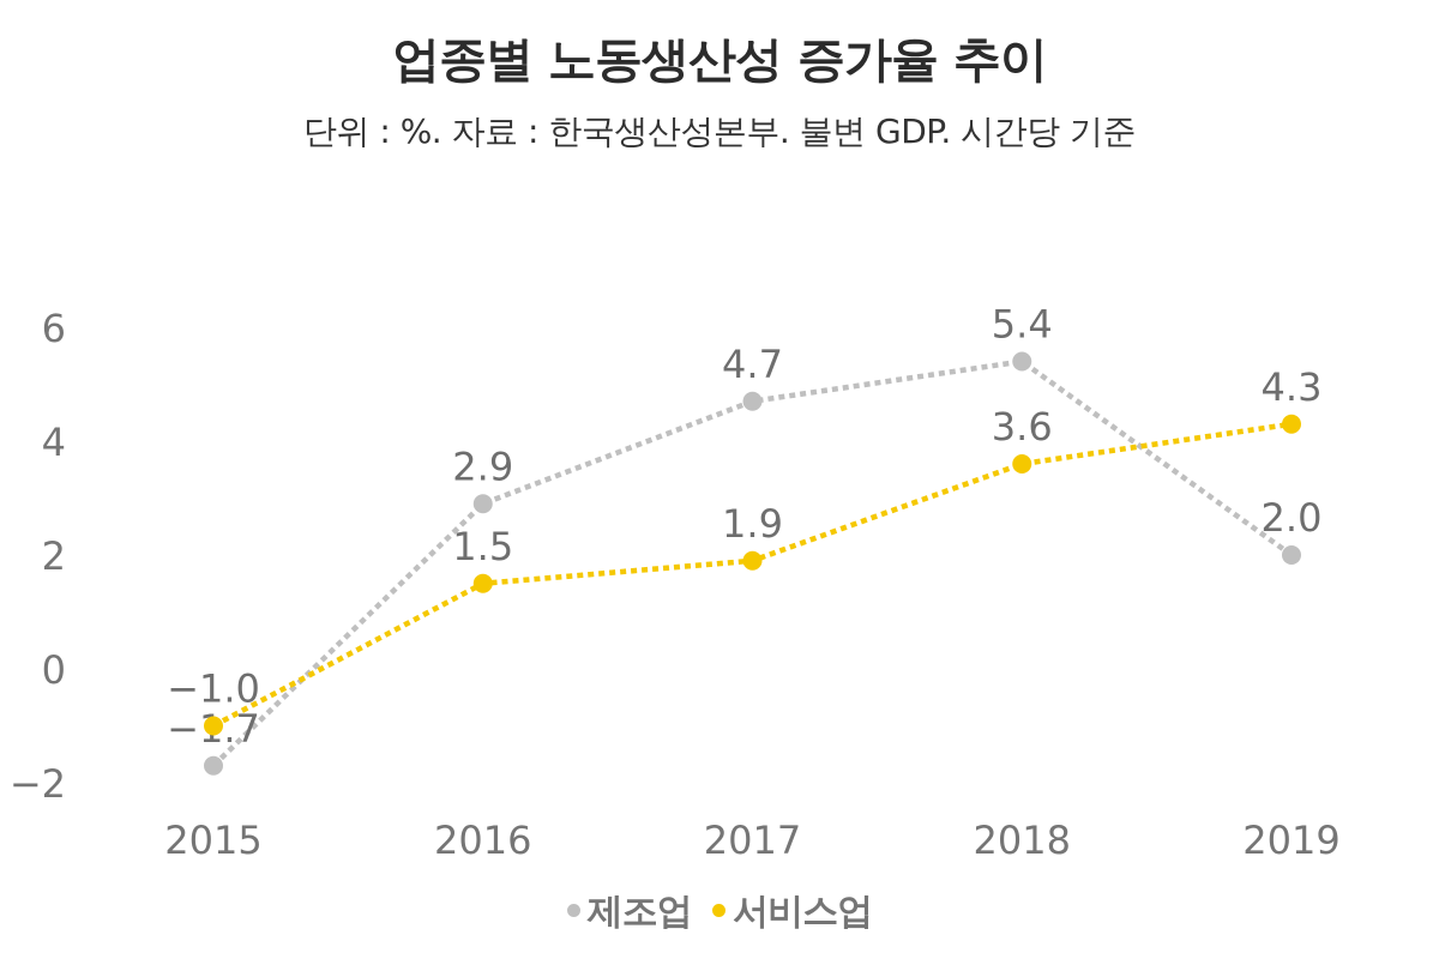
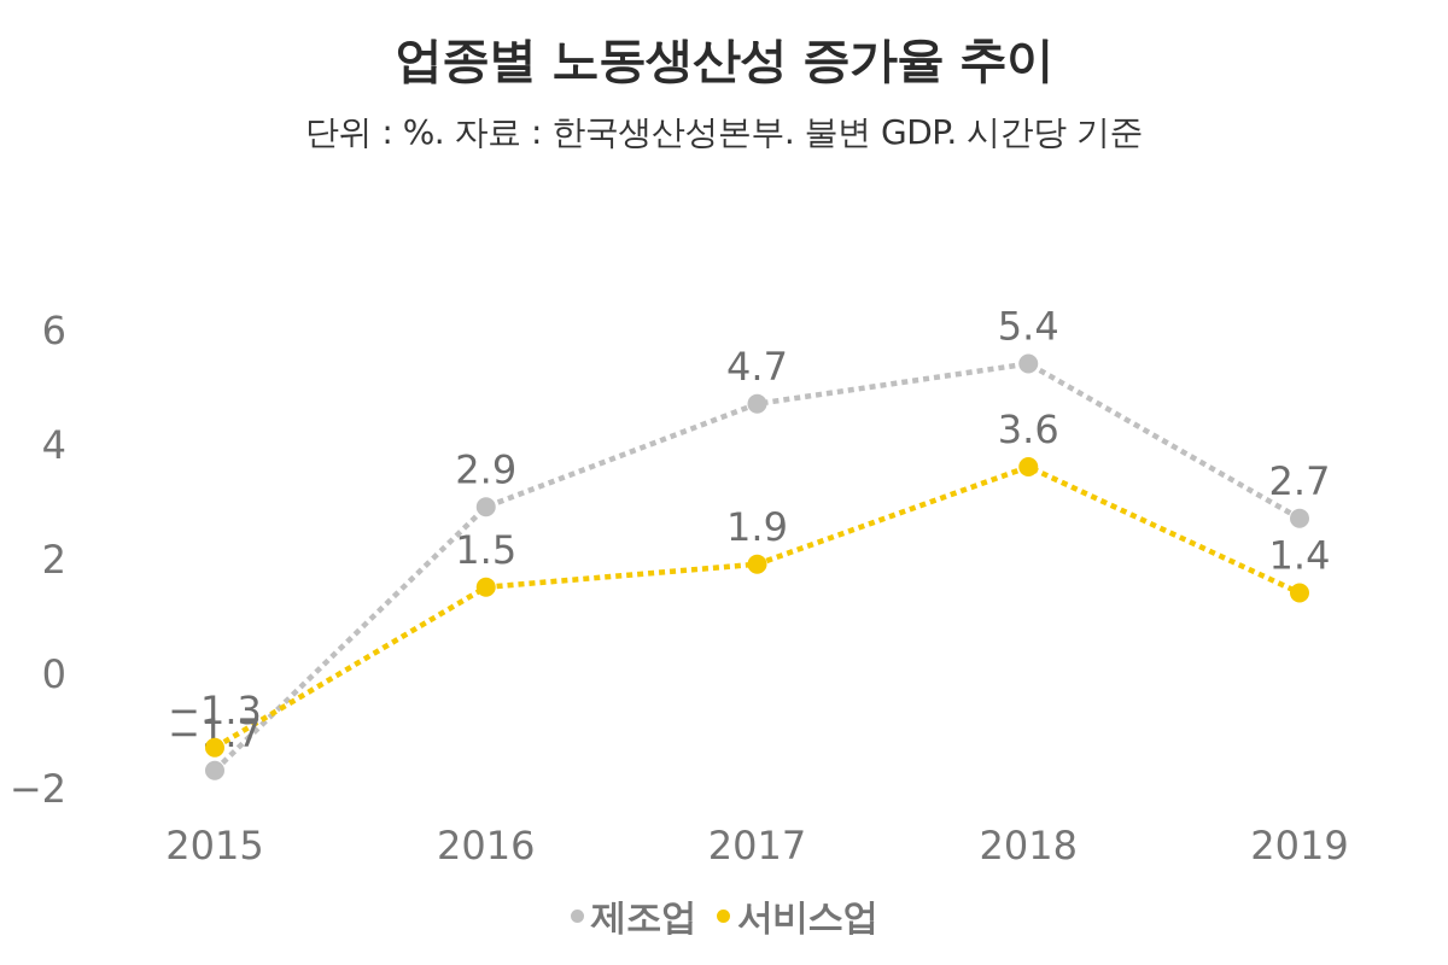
서비스업/2015: −1.0 -> −1.3
제조업/2019: 2.0 -> 2.7
서비스업/2019: 4.3 -> 1.4
